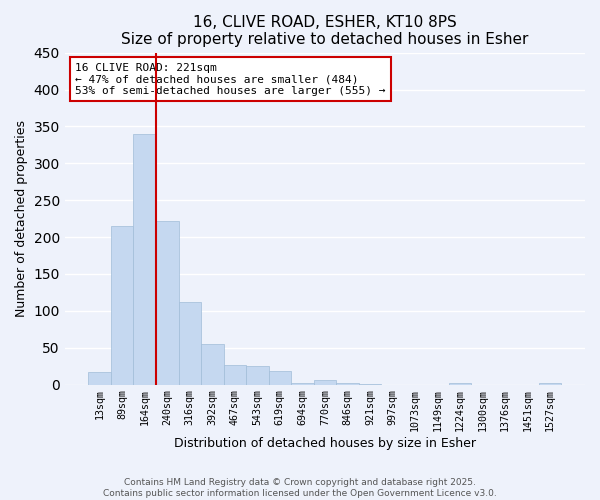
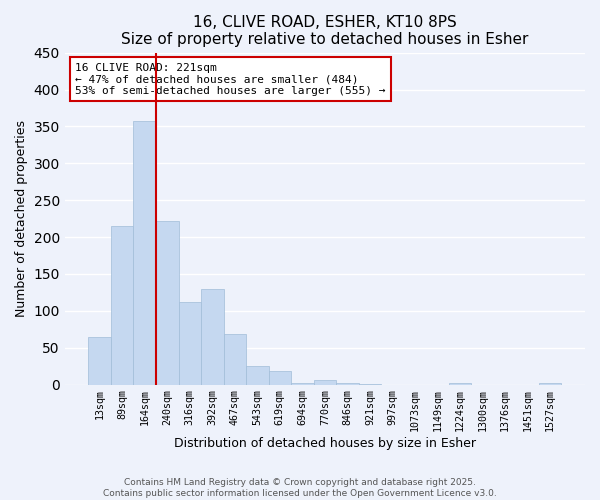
13sqm: 17 -> 64
164sqm: 340 -> 358
392sqm: 55 -> 130
467sqm: 26 -> 68
